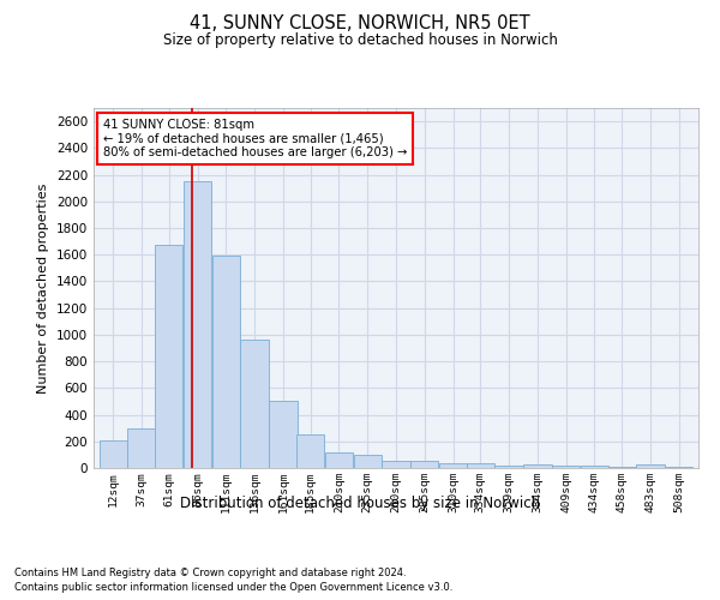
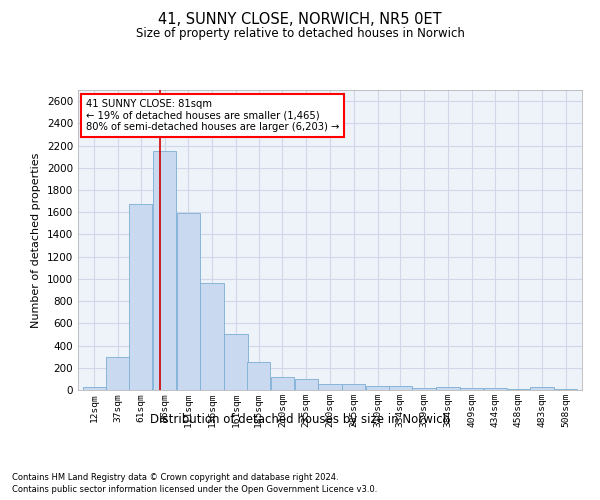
12sqm: 210 -> 20
